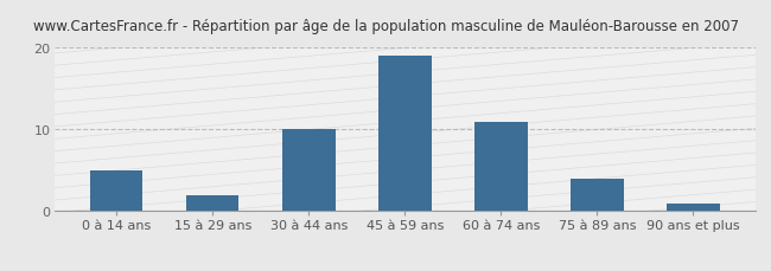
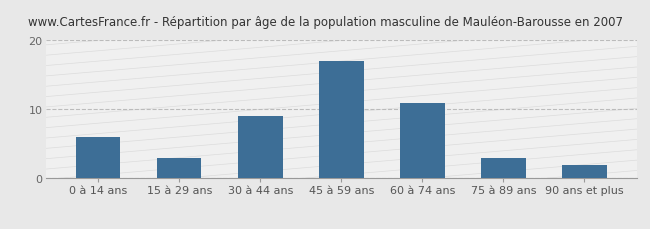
0 à 14 ans: 5 -> 6
15 à 29 ans: 2 -> 3
30 à 44 ans: 10 -> 9
45 à 59 ans: 19 -> 17
75 à 89 ans: 4 -> 3
90 ans et plus: 1 -> 2
